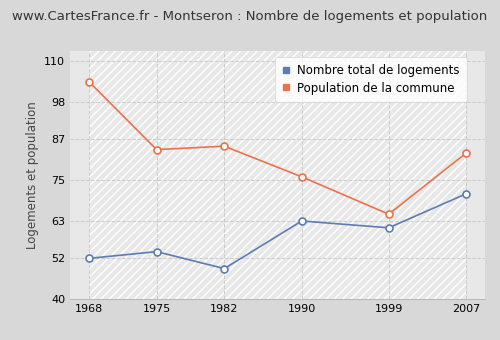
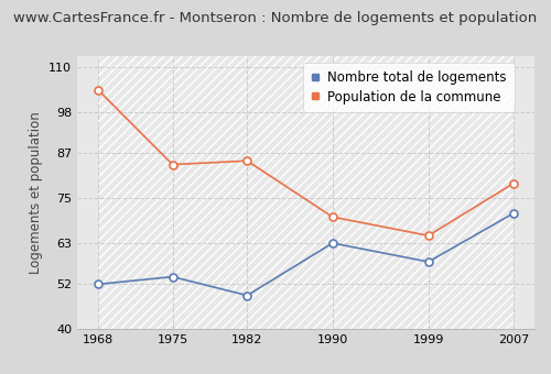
Population de la commune/1990: 76 -> 70
Nombre total de logements/1999: 61 -> 58
Population de la commune/2007: 83 -> 79
